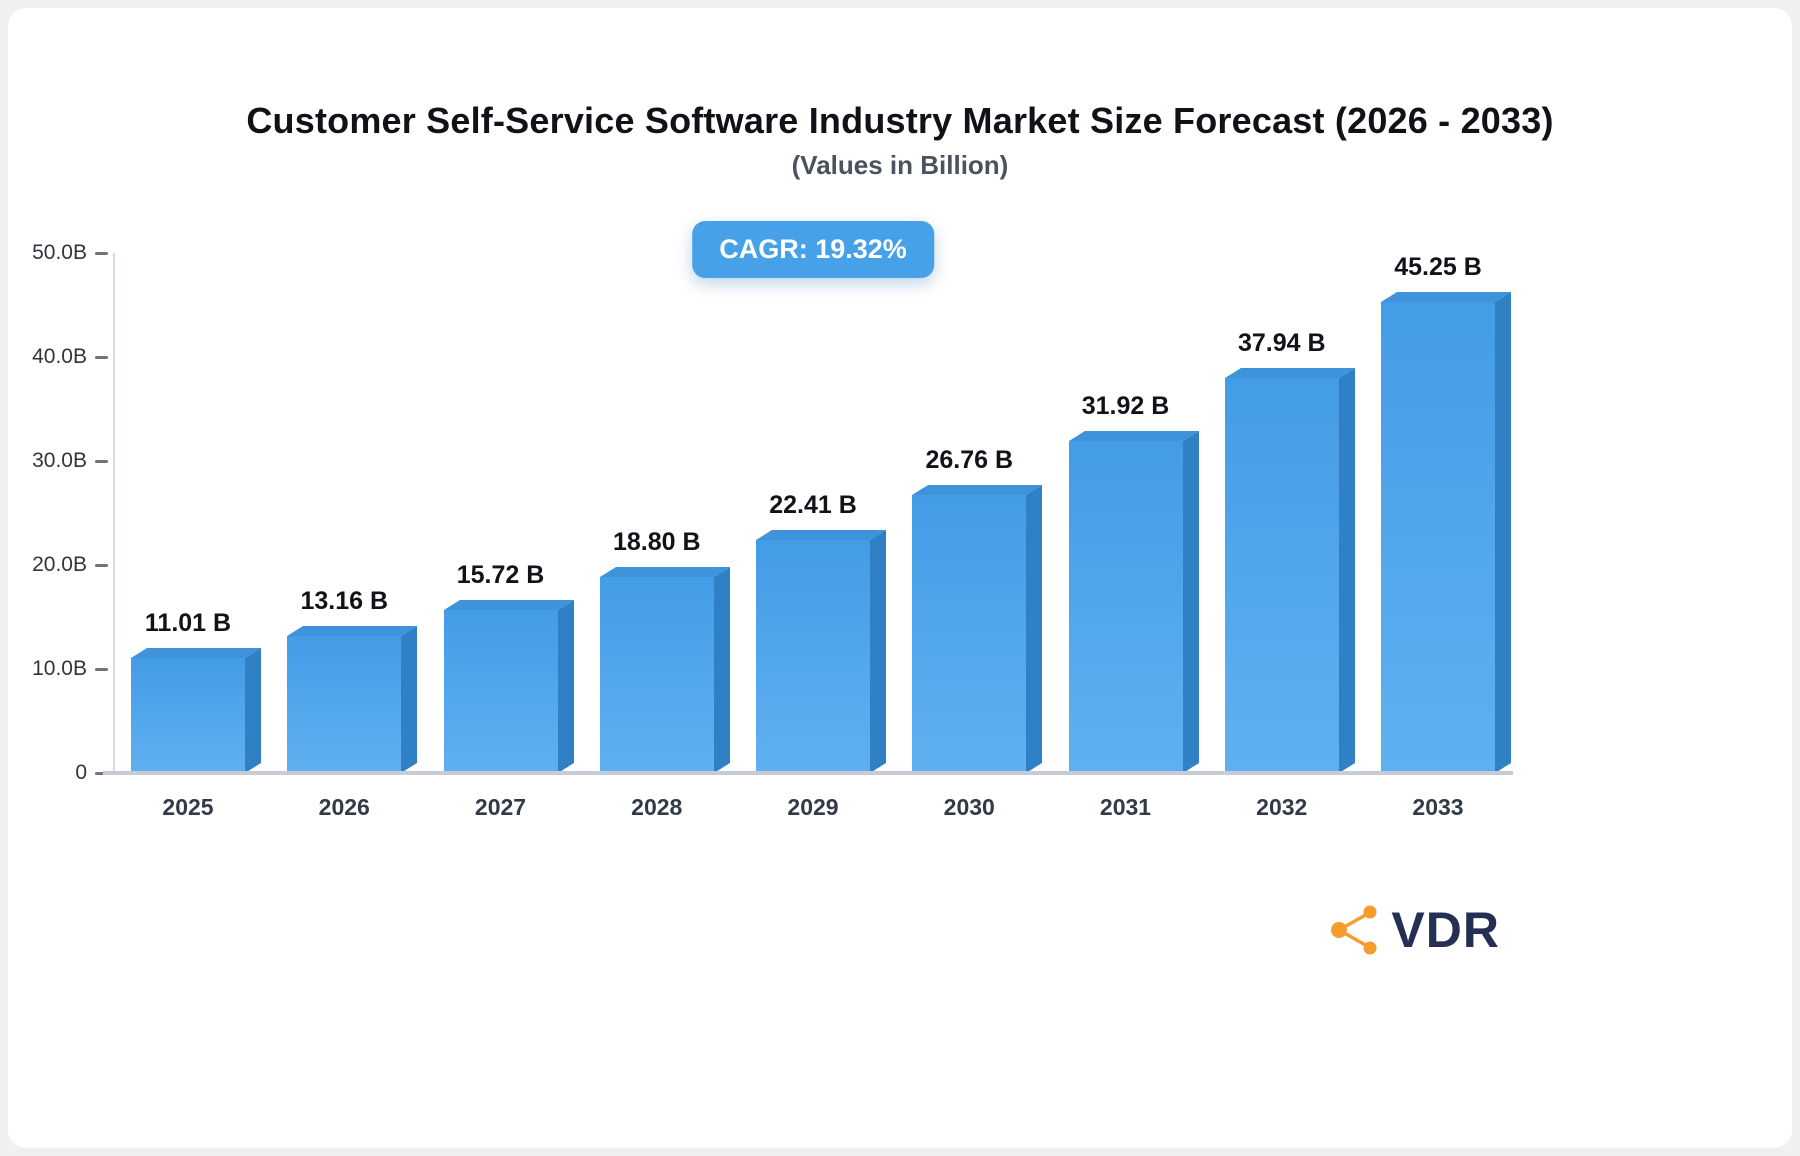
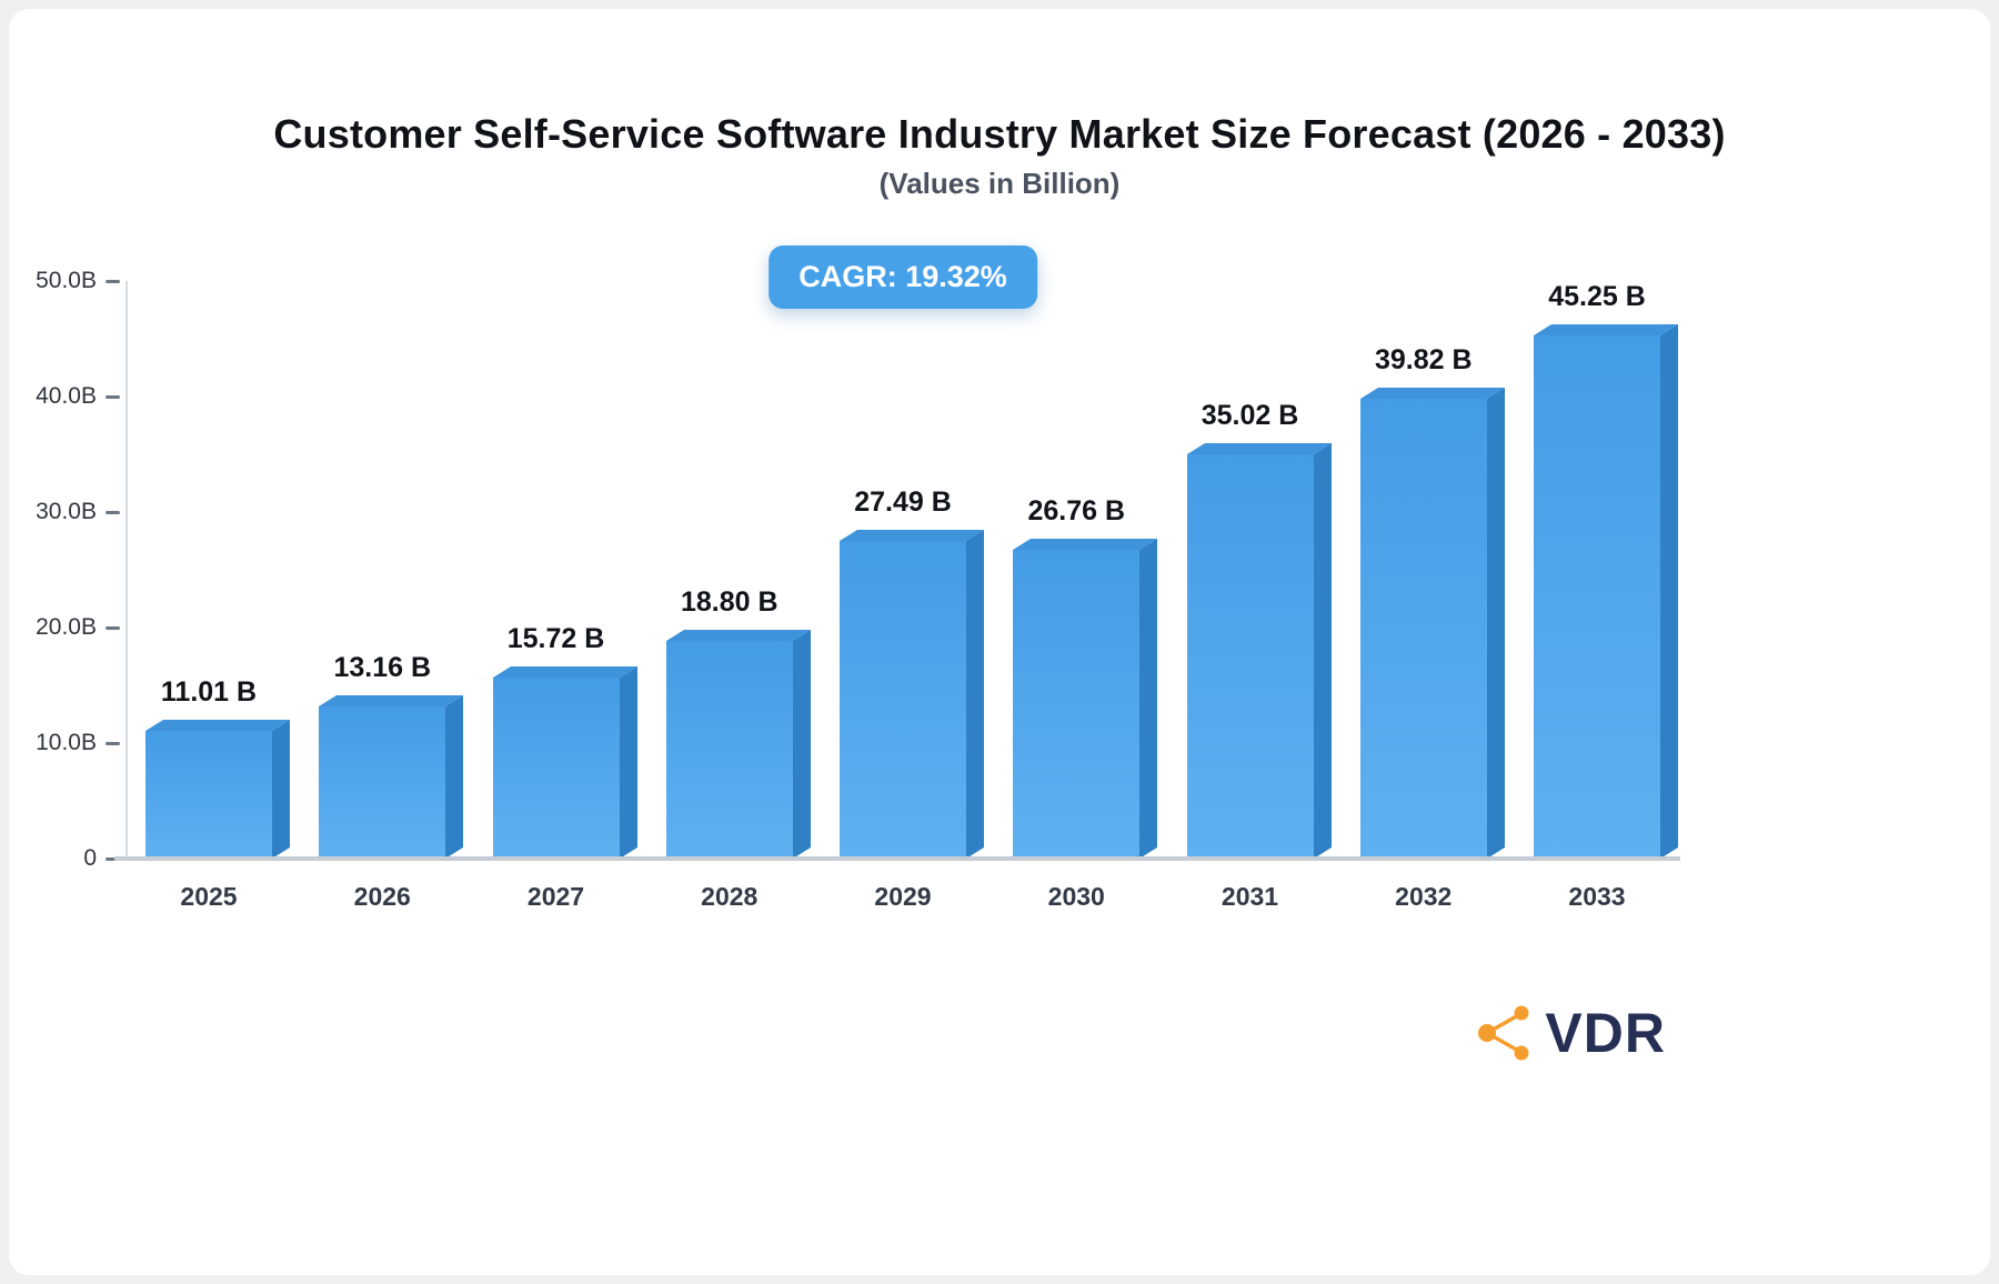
2029: 22.41 -> 27.49
2031: 31.92 -> 35.02
2032: 37.94 -> 39.82
